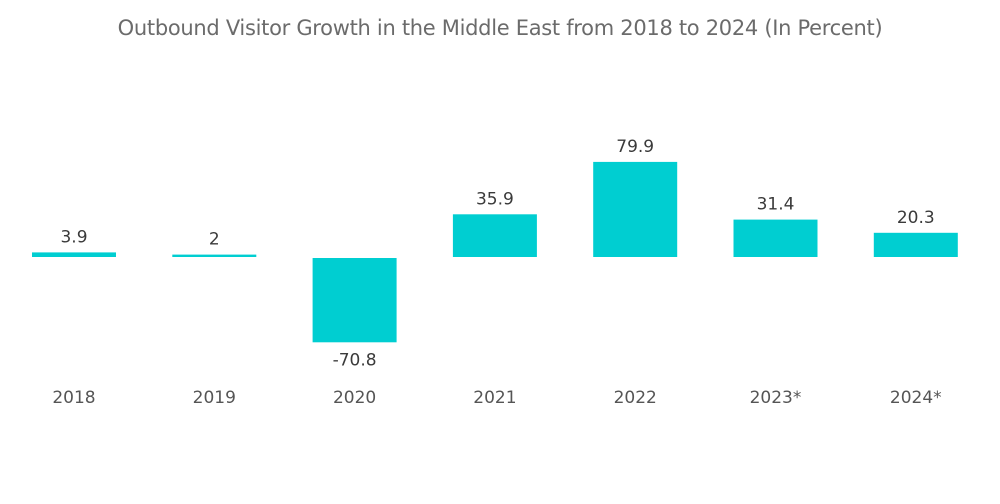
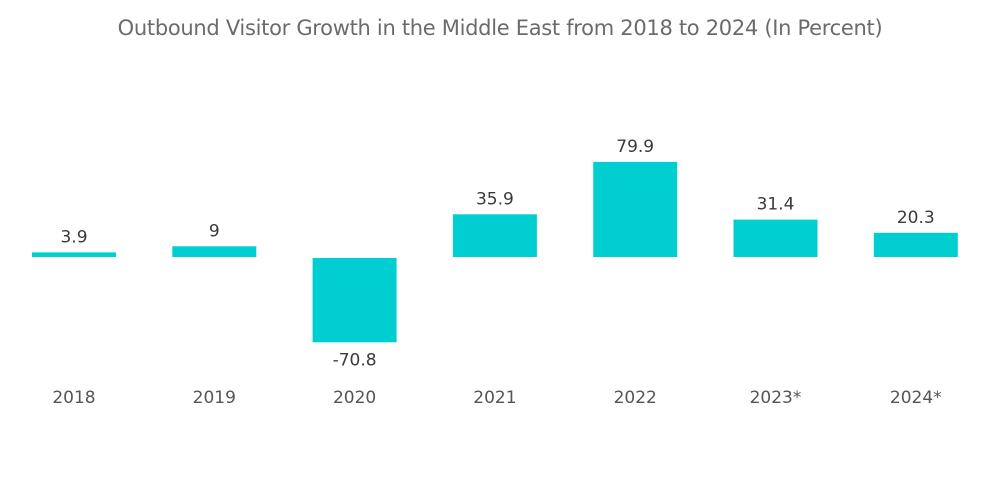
2019: 2 -> 9
